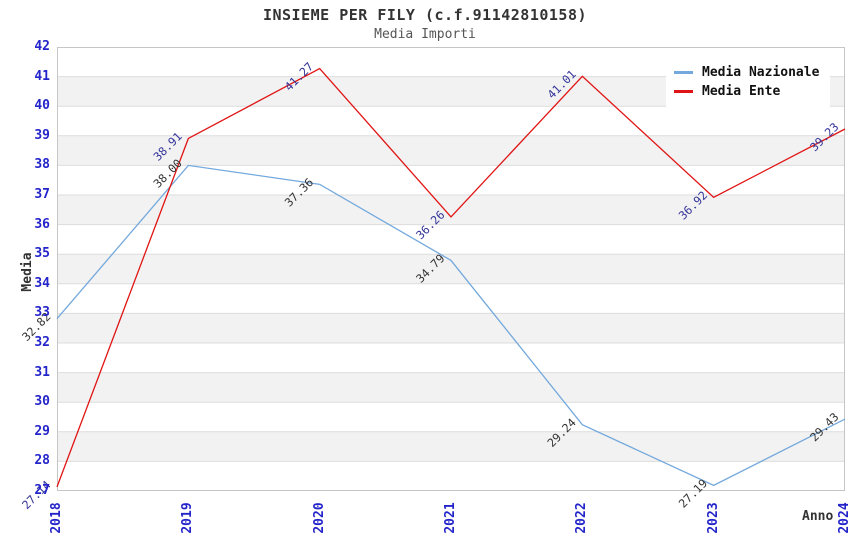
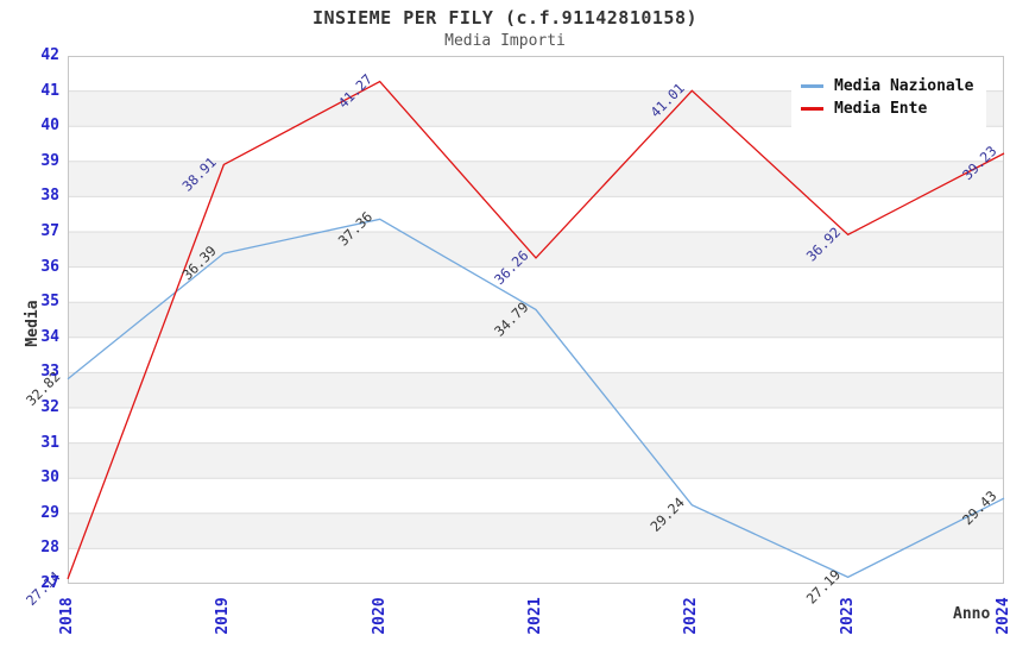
Media Nazionale/2019: 38.00 -> 36.39
